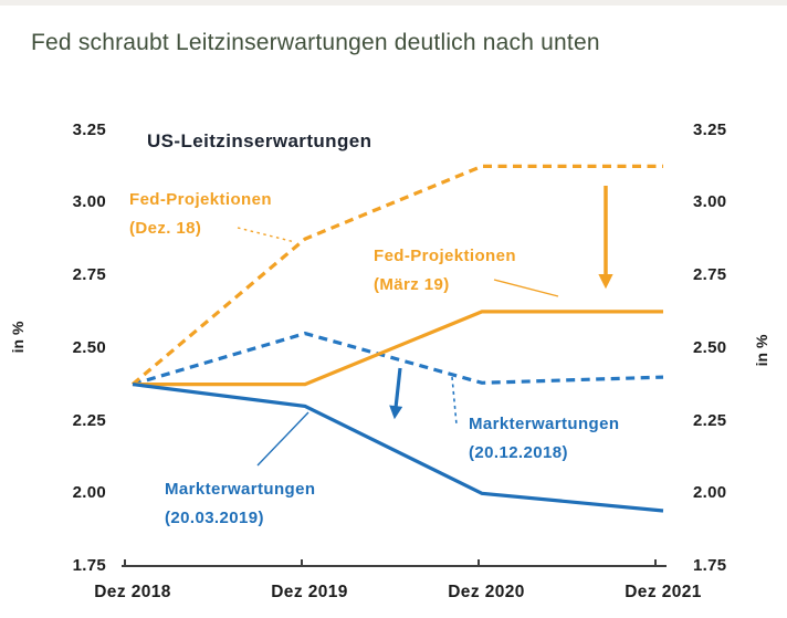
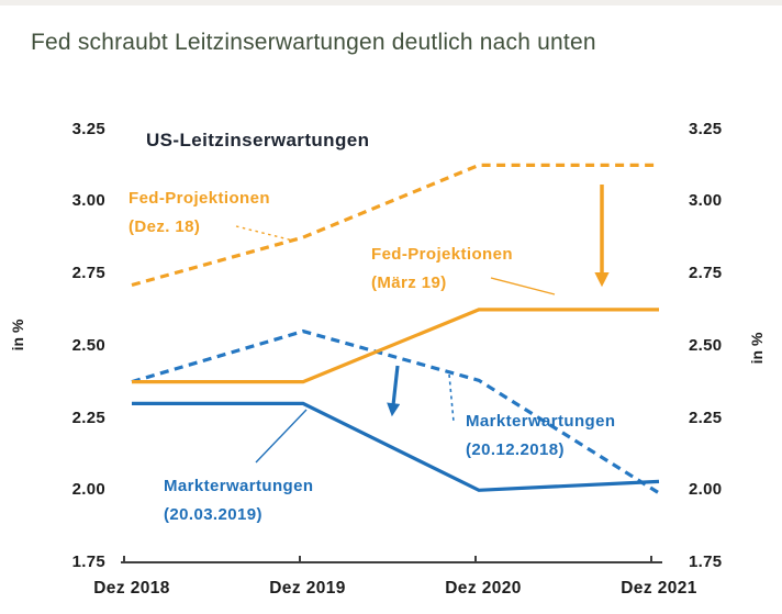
Fed-Projektionen (Dez. 18)/Dez 2018: 2.38 -> 2.71
Markterwartungen (20.03.2019)/Dez 2018: 2.38 -> 2.30
Markterwartungen (20.12.2018)/Dez 2021: 2.40 -> 1.99
Markterwartungen (20.03.2019)/Dez 2021: 1.94 -> 2.03
